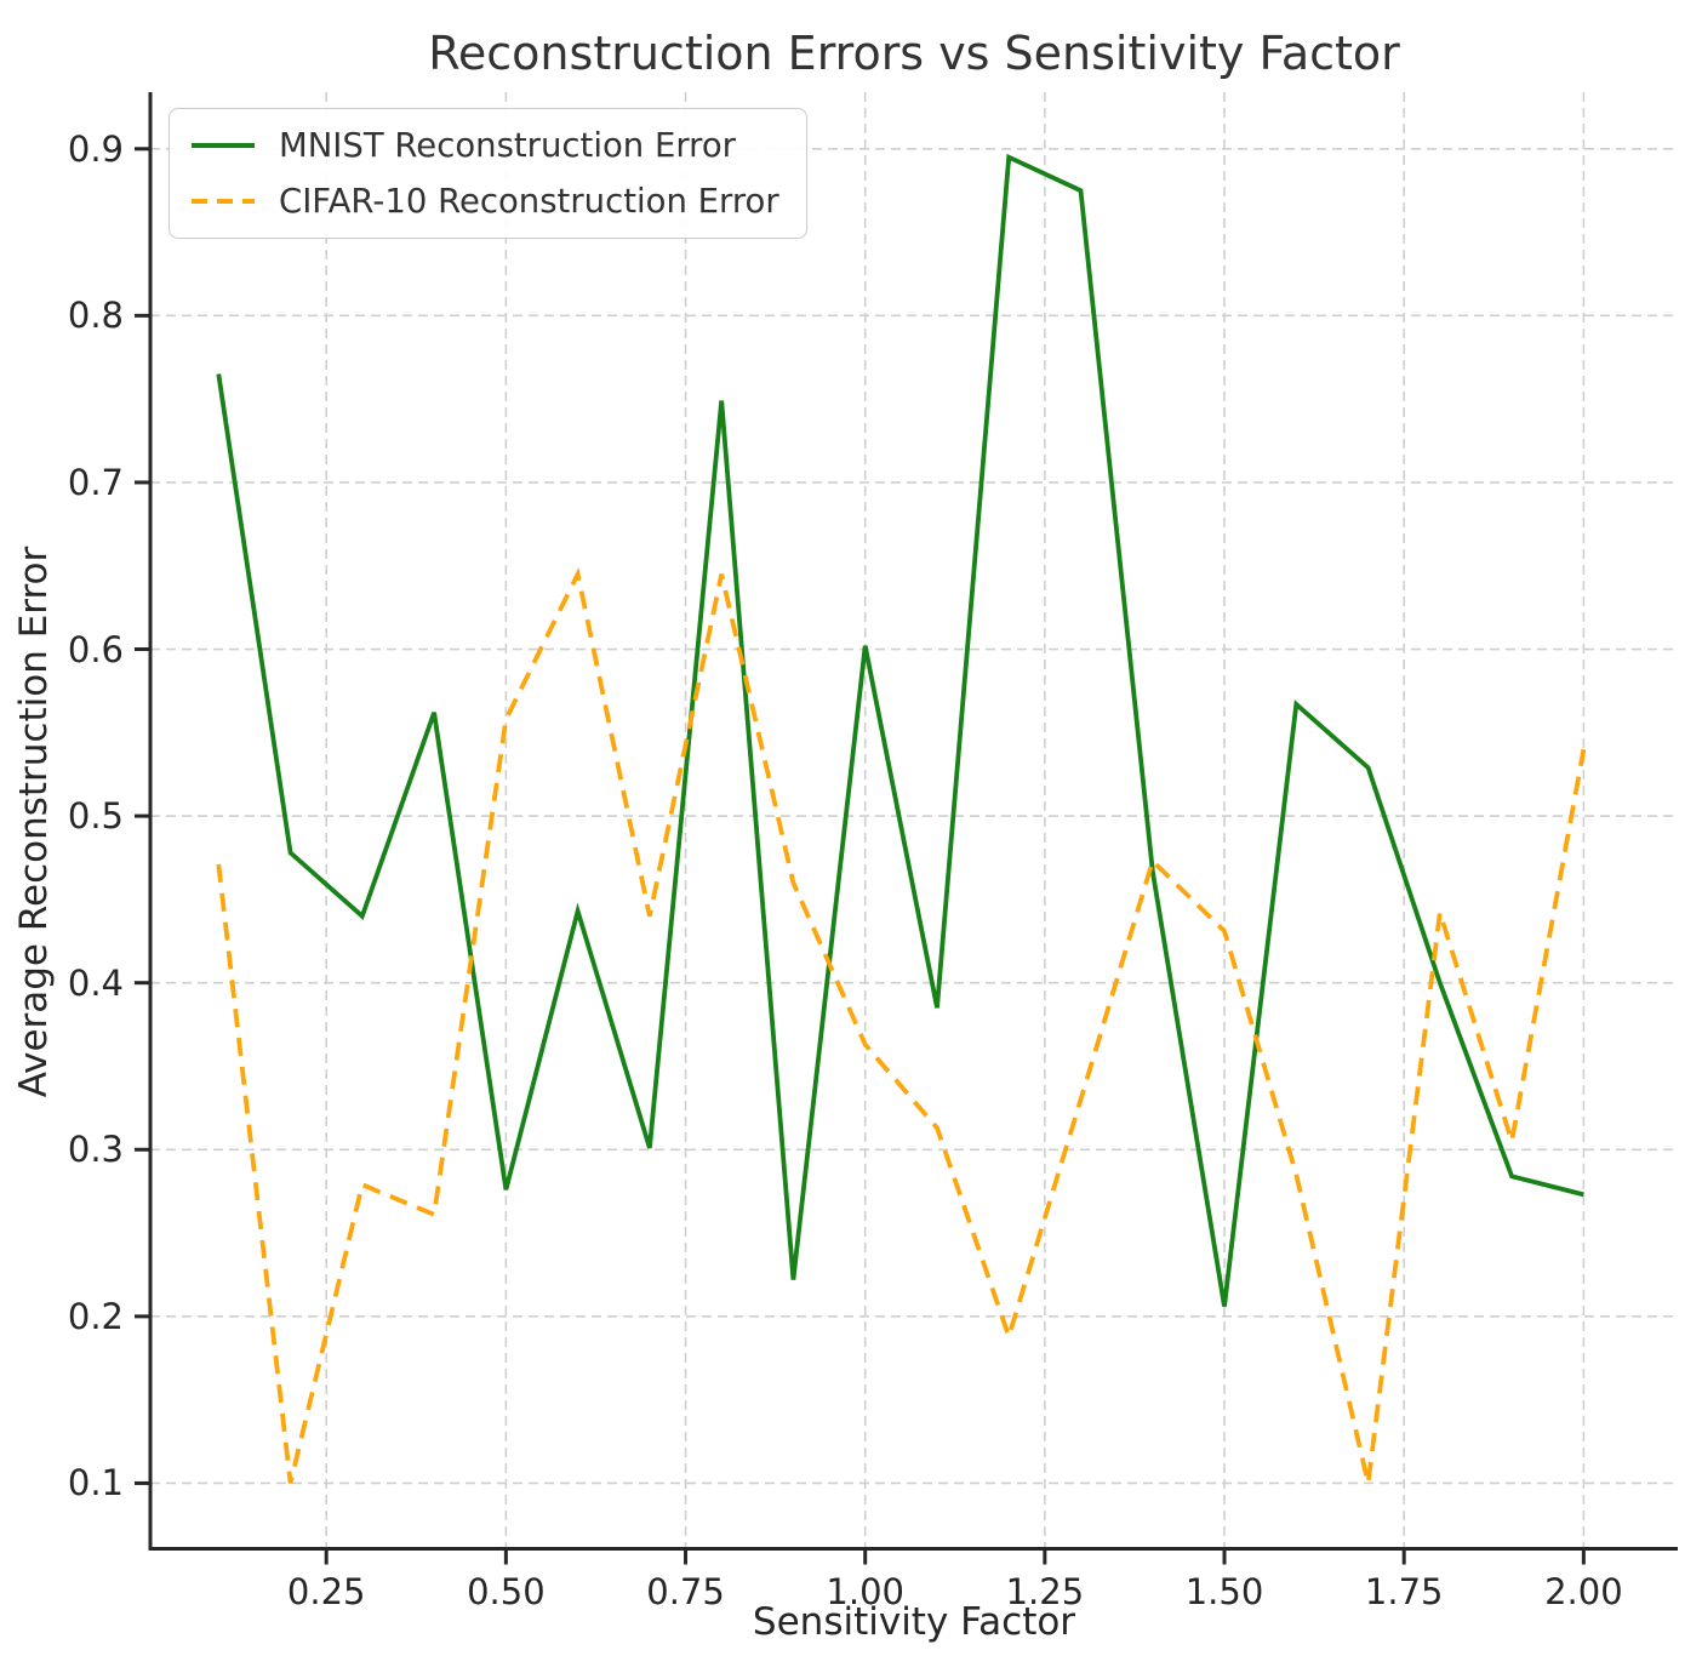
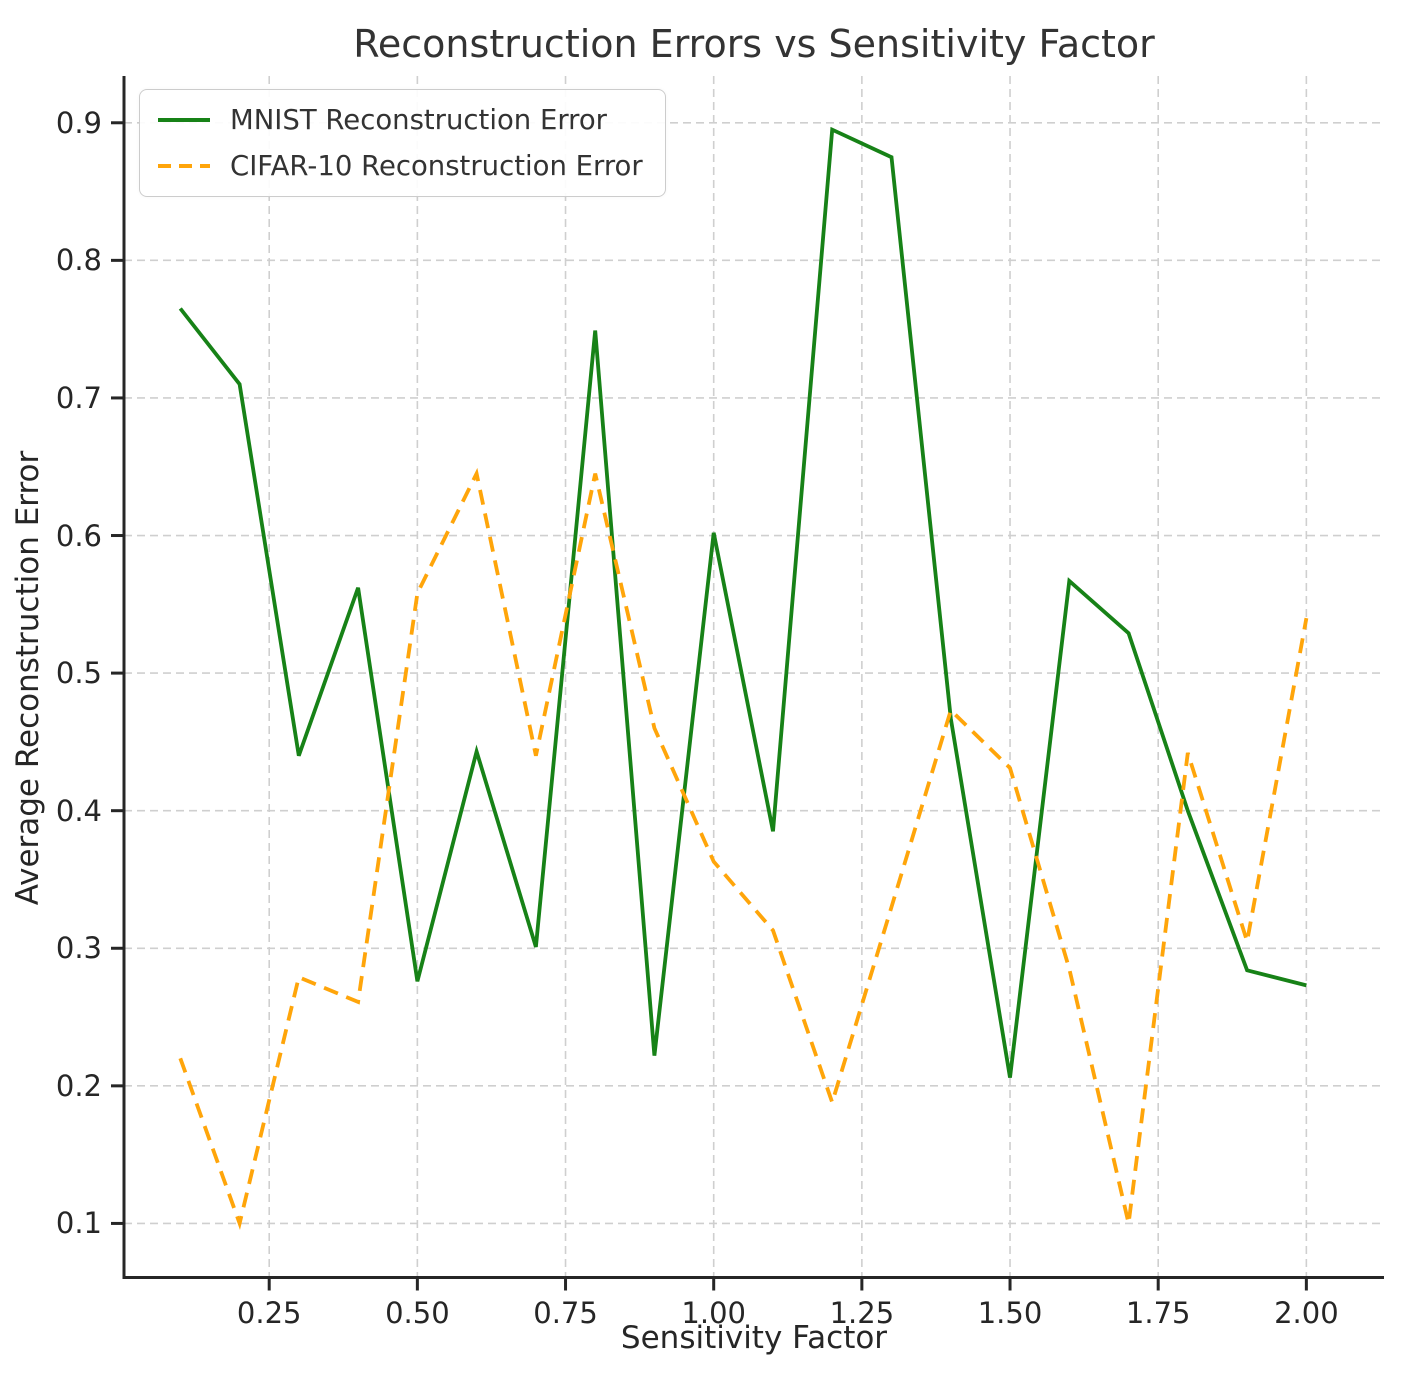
CIFAR-10 Reconstruction Error/0.1: 0.47 -> 0.22
MNIST Reconstruction Error/0.2: 0.48 -> 0.71
